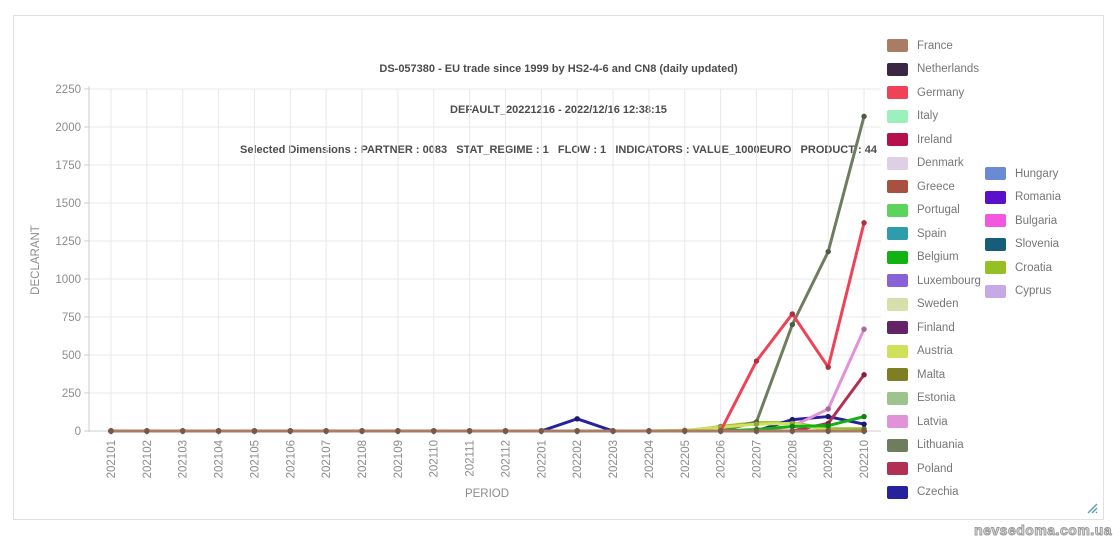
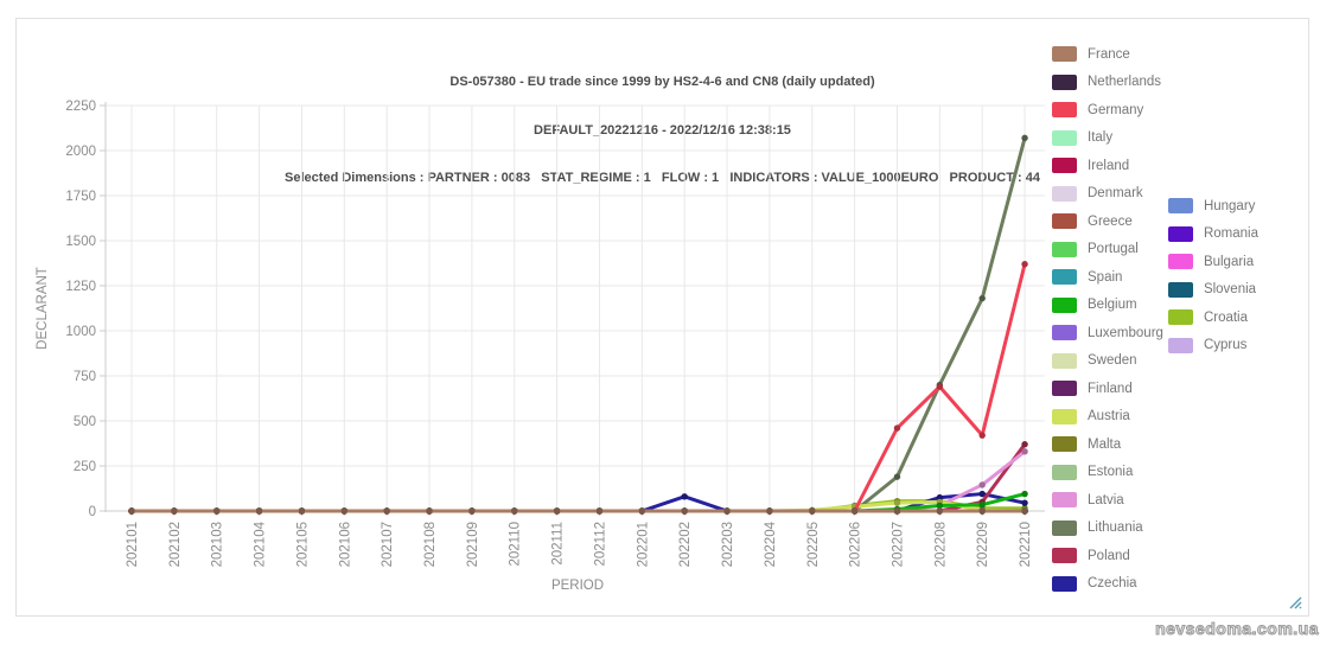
Lithuania/202207: 60 -> 190
Germany/202208: 770 -> 690
Latvia/202210: 670 -> 330
